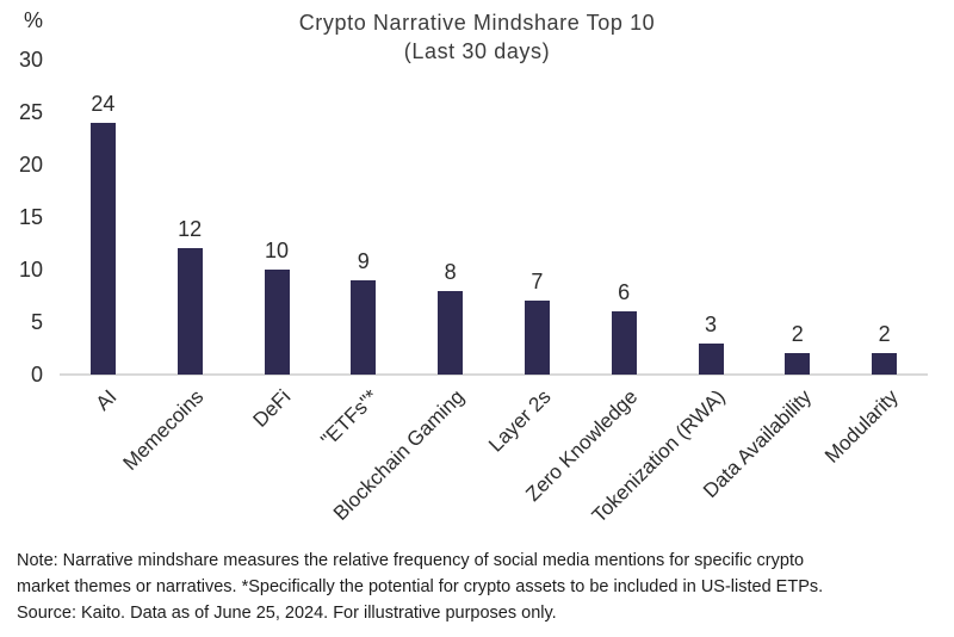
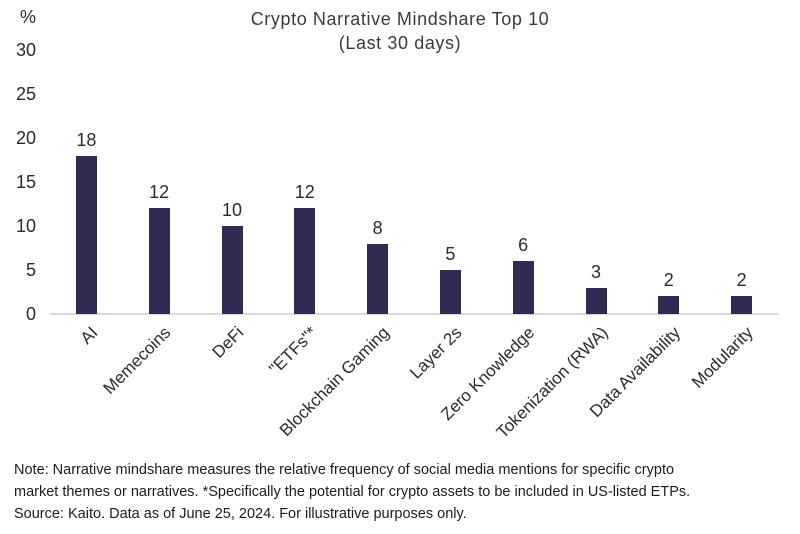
AI: 24 -> 18
"ETFs"*: 9 -> 12
Layer 2s: 7 -> 5
